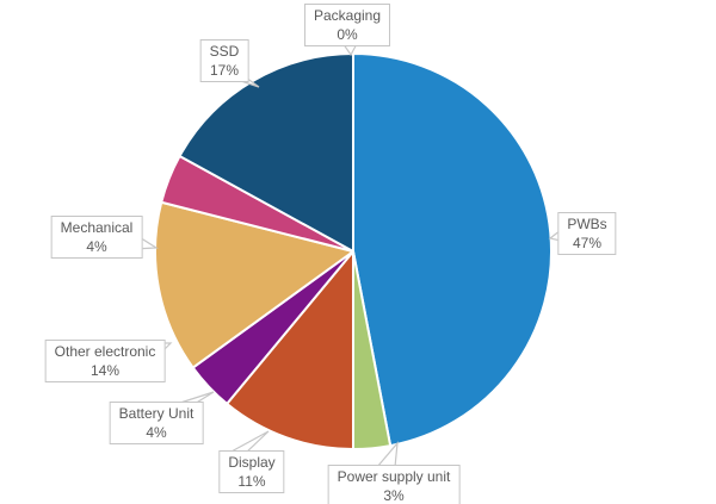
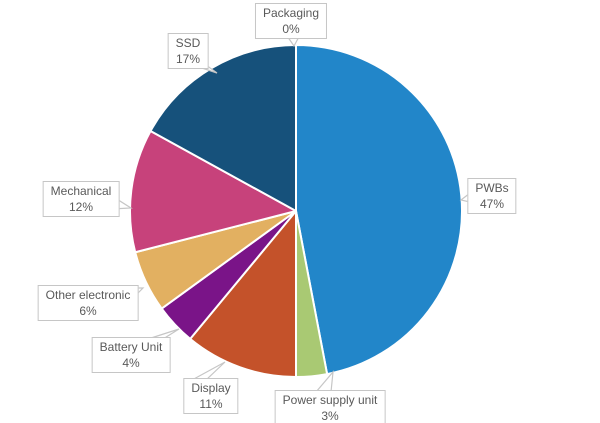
Other electronic: 14% -> 6%
Mechanical: 4% -> 12%
